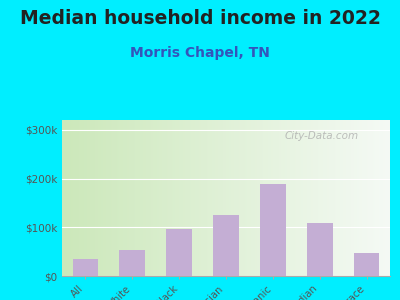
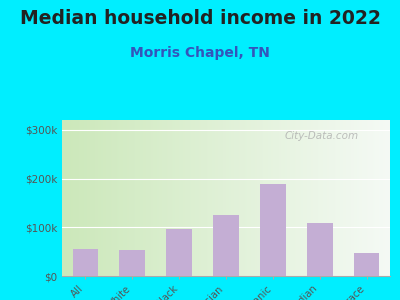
All: $35k -> $55k
